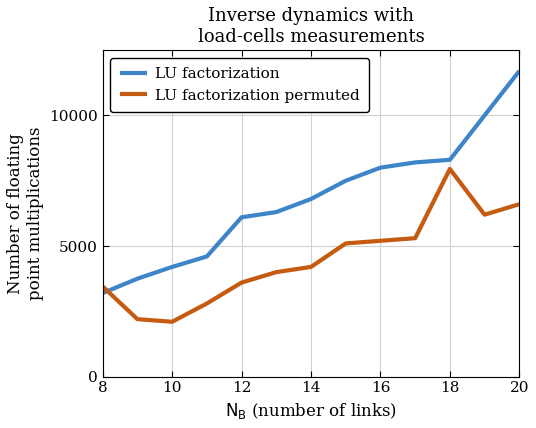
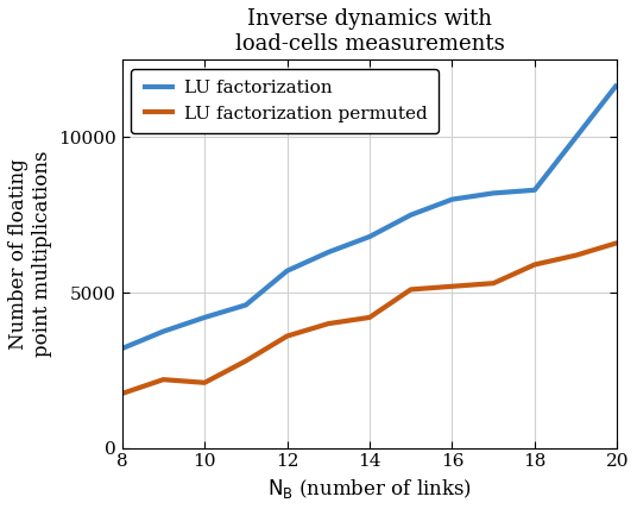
LU factorization permuted/8: 3450 -> 1750
LU factorization/12: 6100 -> 5700
LU factorization permuted/18: 7950 -> 5900
